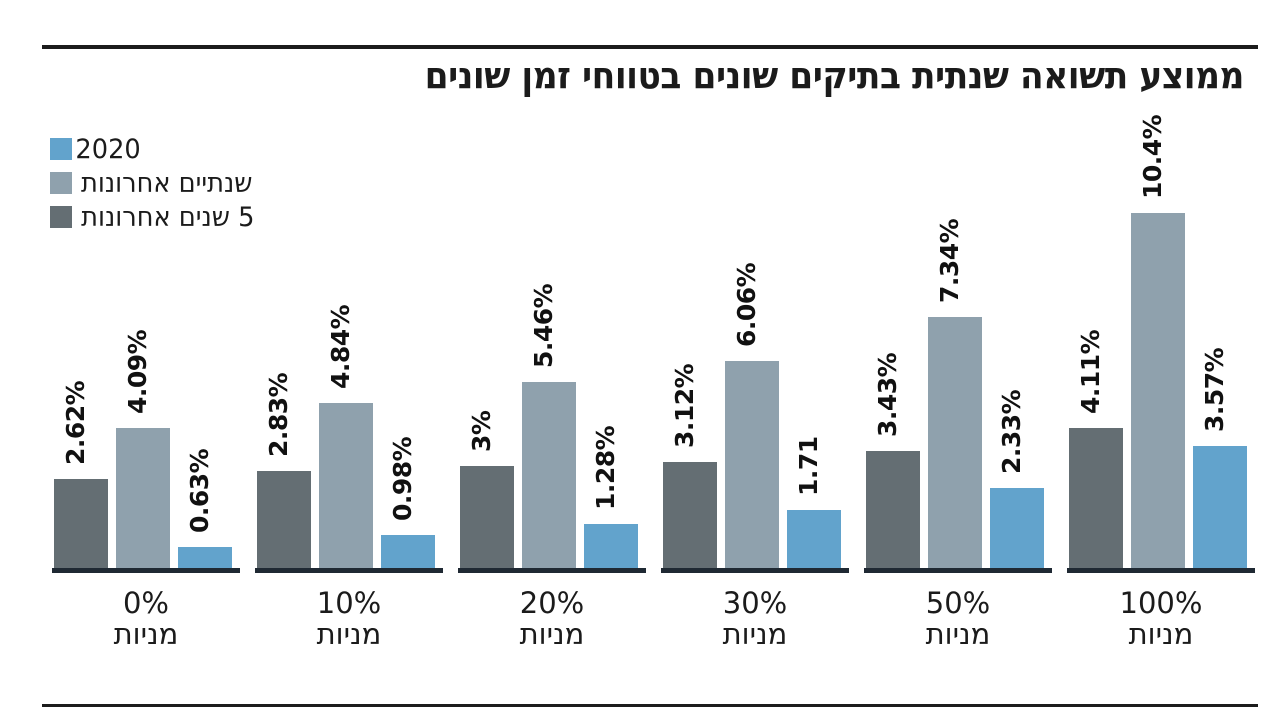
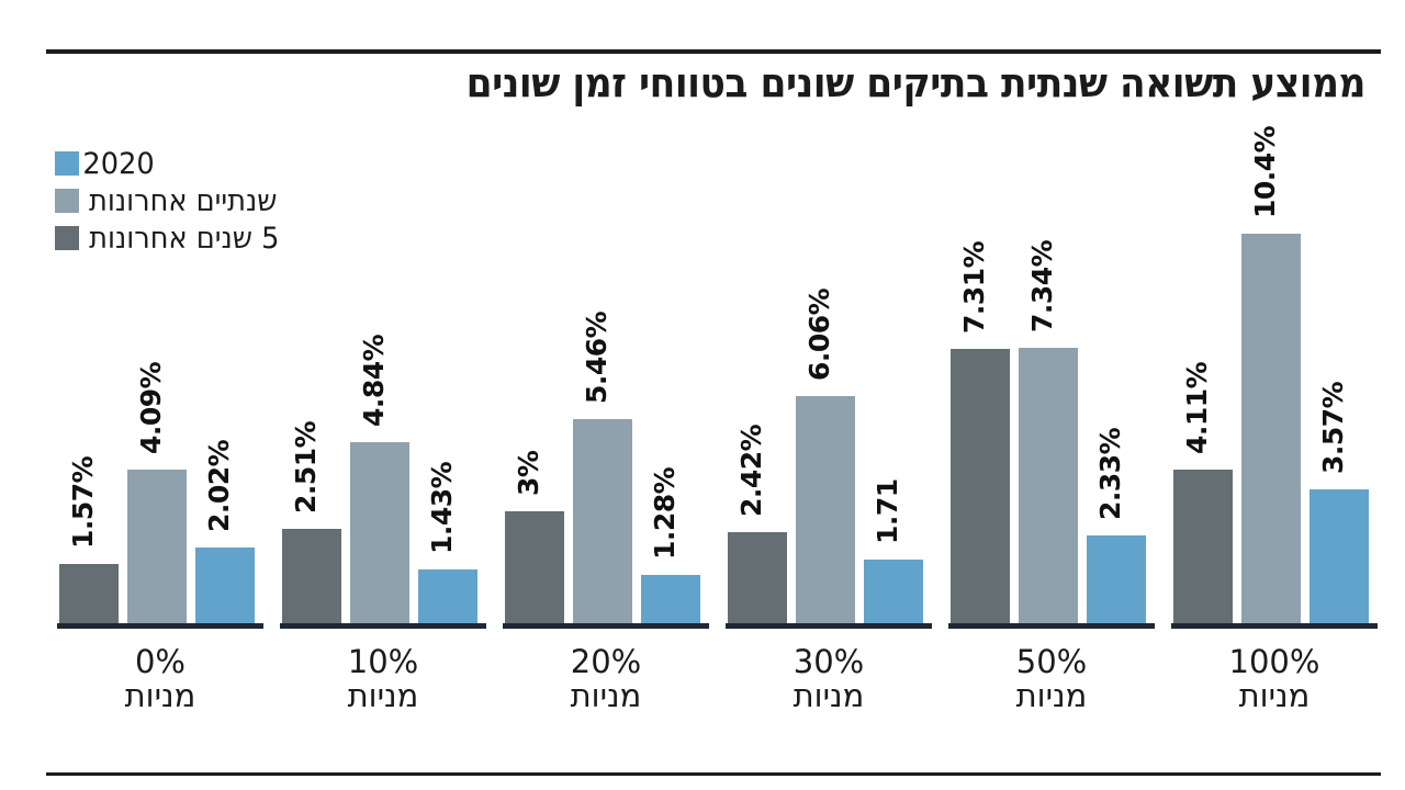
5 שנים אחרונות/0% מניות: 2.62% -> 1.57%
2020/0% מניות: 0.63% -> 2.02%
5 שנים אחרונות/10% מניות: 2.83% -> 2.51%
2020/10% מניות: 0.98% -> 1.43%
5 שנים אחרונות/30% מניות: 3.12% -> 2.42%
5 שנים אחרונות/50% מניות: 3.43% -> 7.31%
